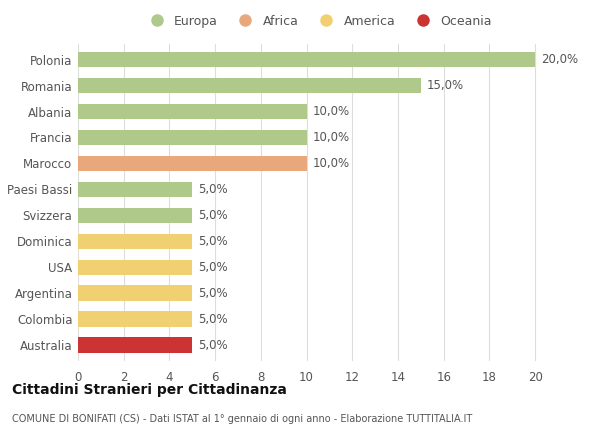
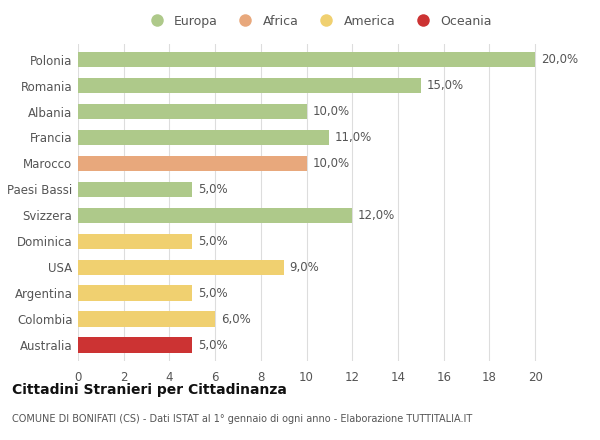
Francia: 10,0% -> 11,0%
Svizzera: 5,0% -> 12,0%
USA: 5,0% -> 9,0%
Colombia: 5,0% -> 6,0%
